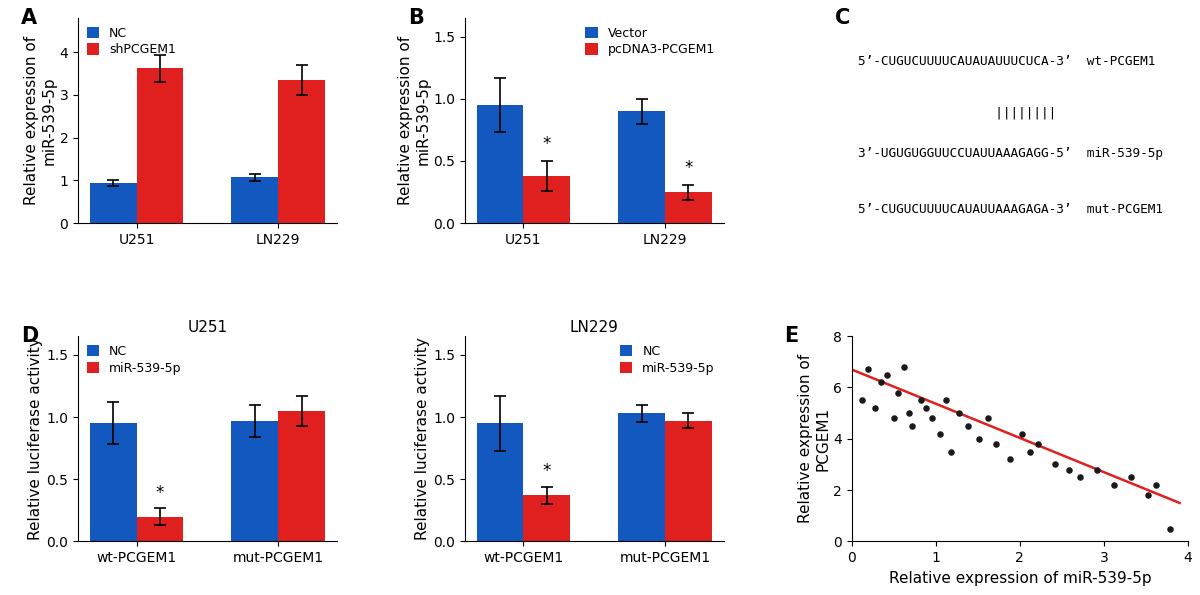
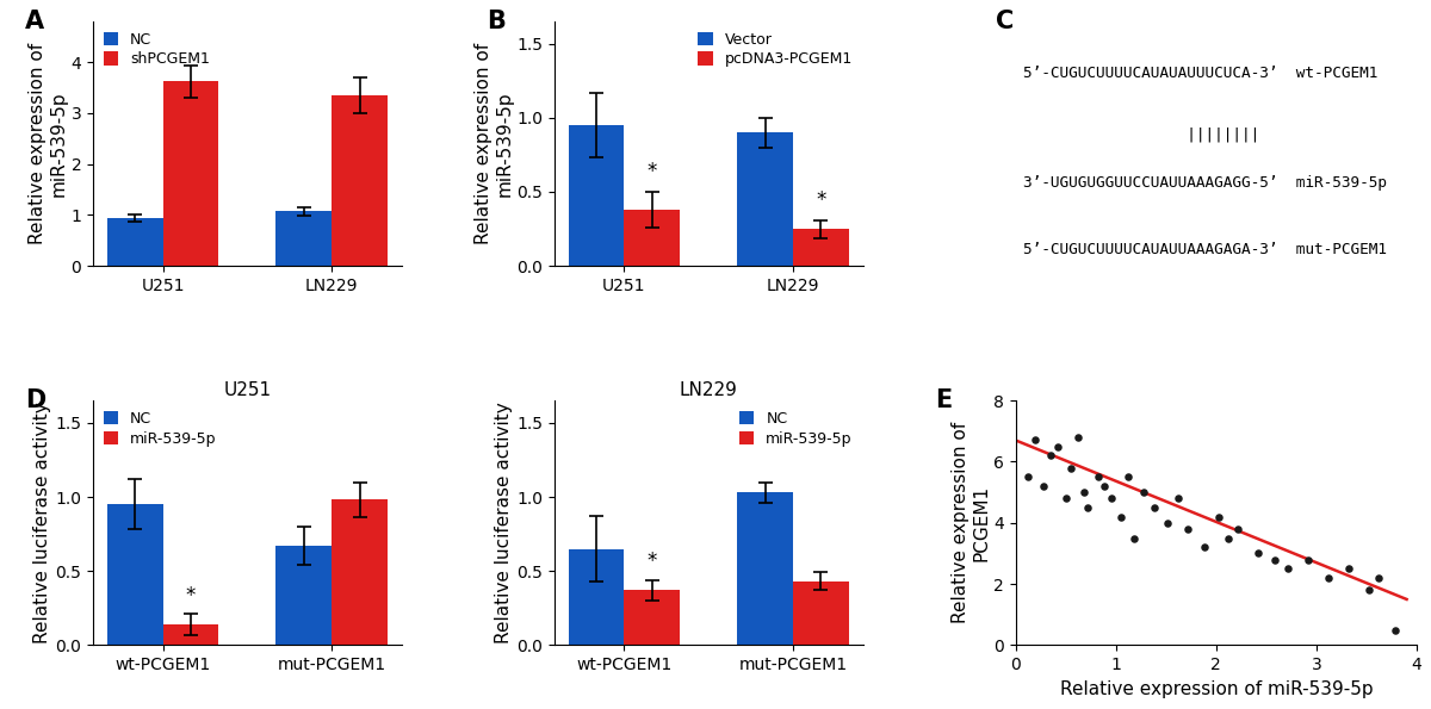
U251/miR-539-5p/wt-PCGEM1: 0.20 -> 0.14
U251/NC/mut-PCGEM1: 0.97 -> 0.67
U251/miR-539-5p/mut-PCGEM1: 1.05 -> 0.98
LN229/NC/wt-PCGEM1: 0.95 -> 0.65
LN229/miR-539-5p/mut-PCGEM1: 0.97 -> 0.43
